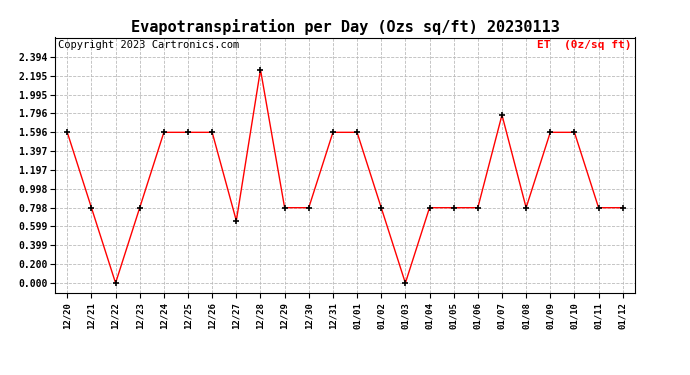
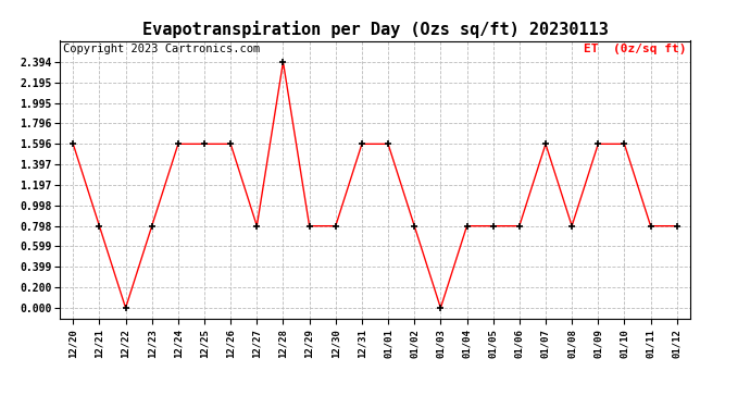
12/27: 0.66 -> 0.80
12/28: 2.26 -> 2.39
01/07: 1.78 -> 1.60
